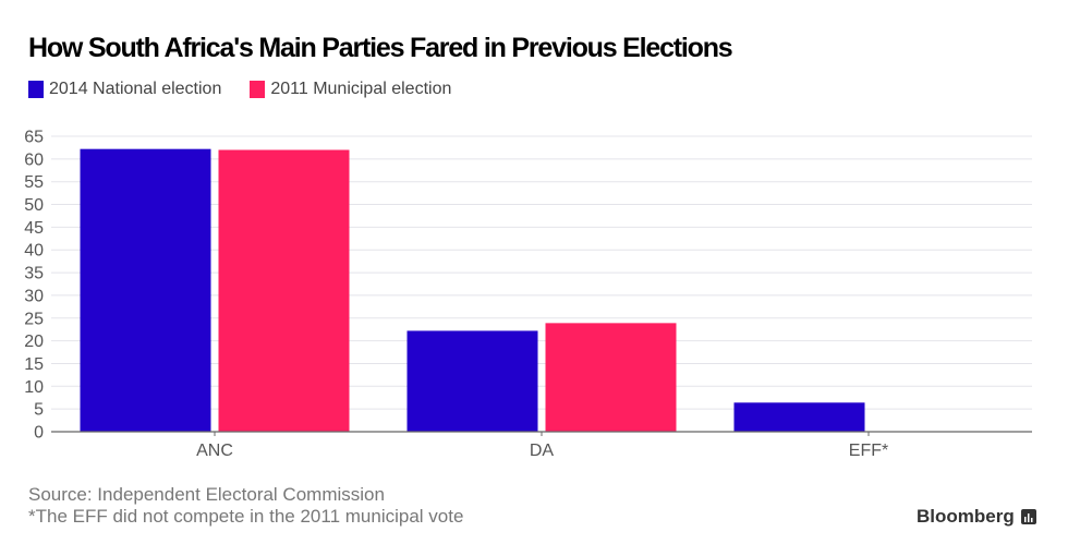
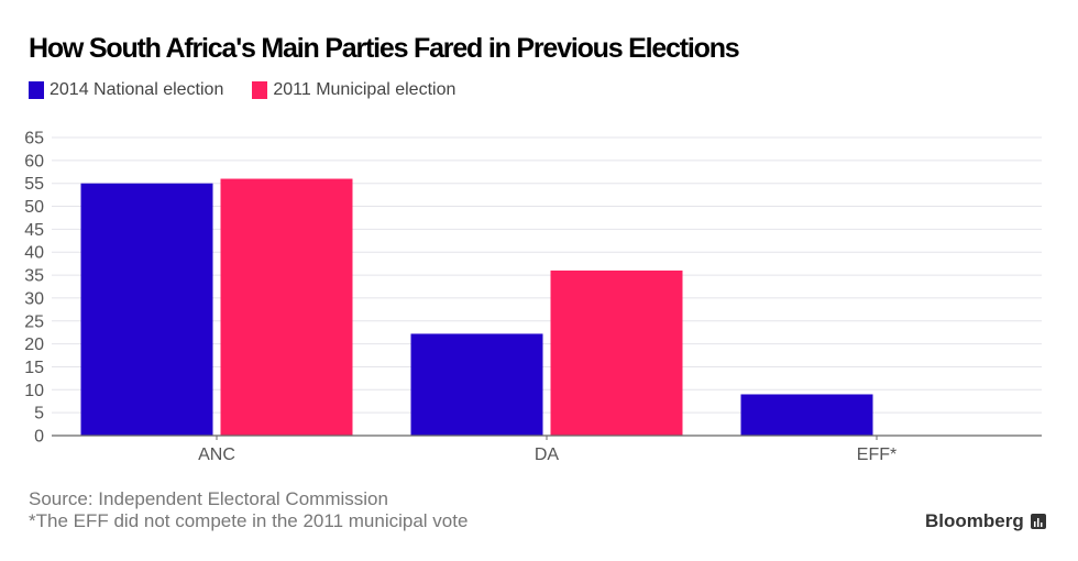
2014 National election/ANC: 62 -> 55
2011 Municipal election/ANC: 62 -> 56
2011 Municipal election/DA: 24 -> 36
2014 National election/EFF*: 6 -> 9
